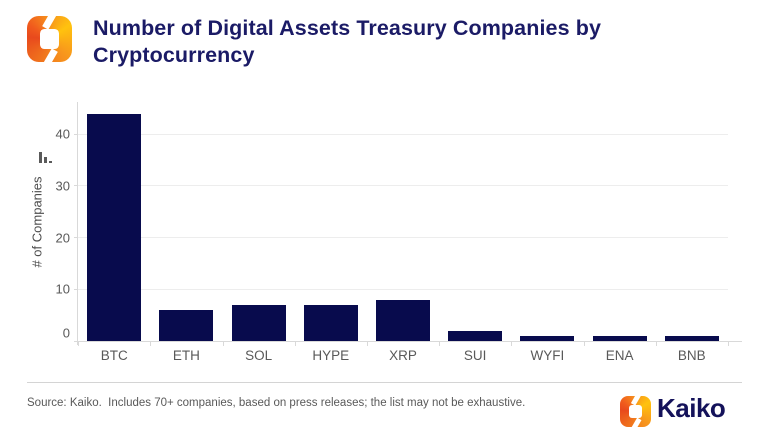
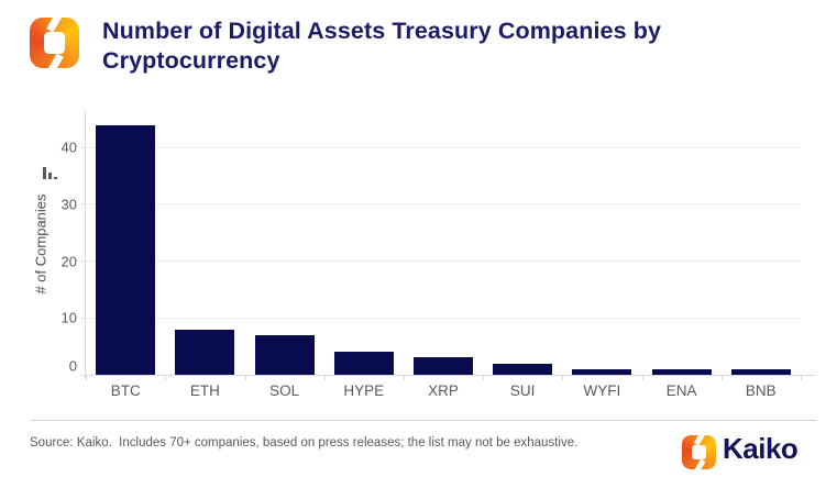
ETH: 6 -> 8
HYPE: 7 -> 4
XRP: 8 -> 3
